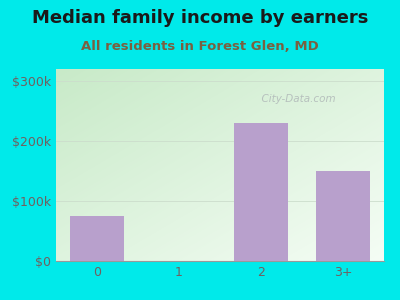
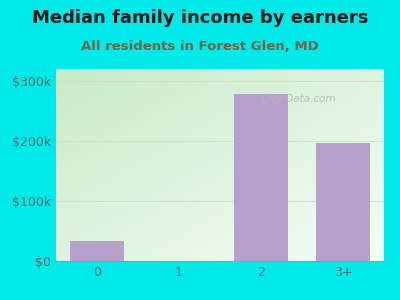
0: $75k -> $34k
2: $230k -> $278k
3+: $150k -> $196k
